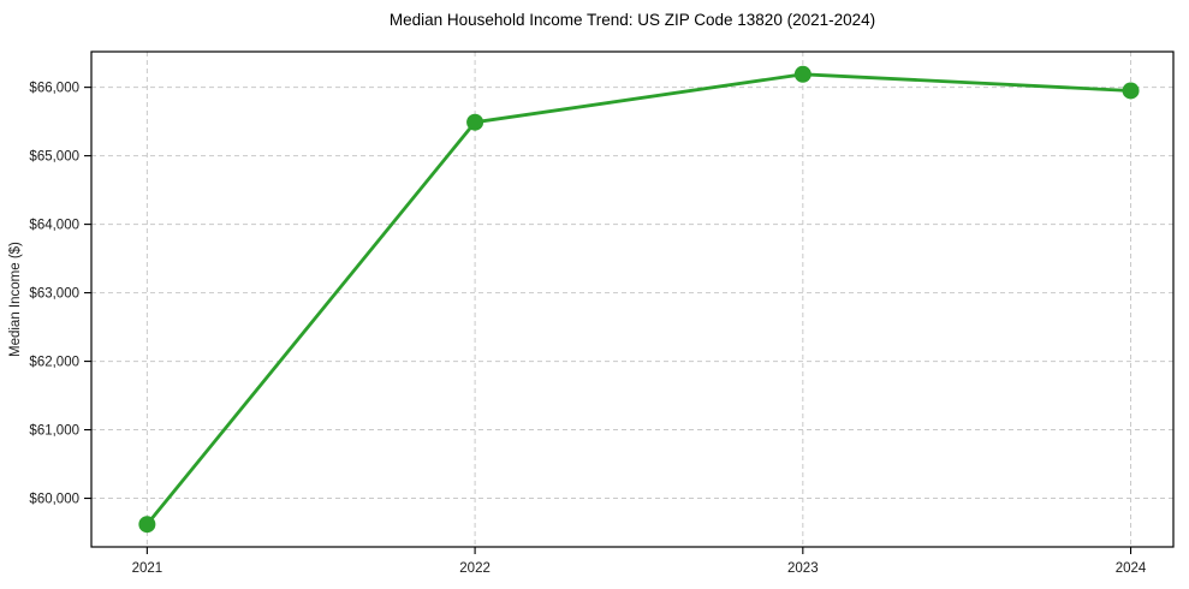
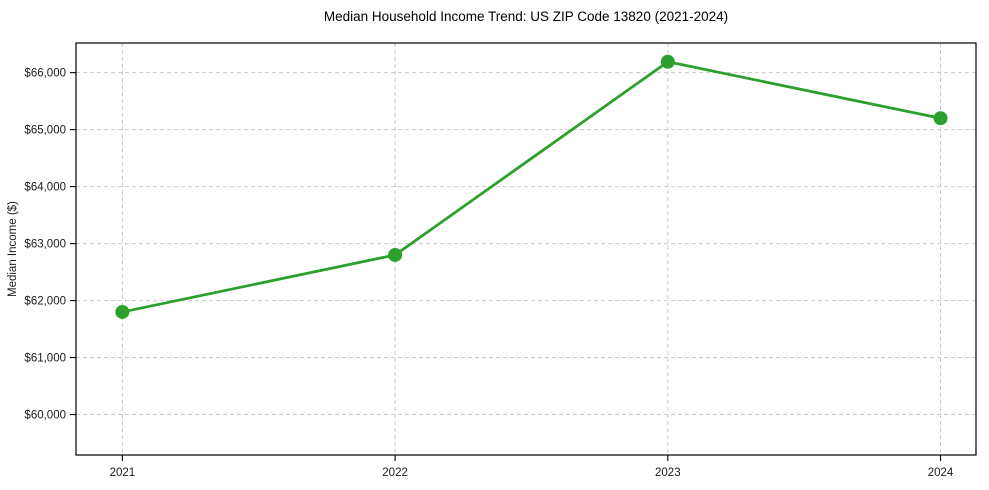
2021: $59600 -> $61800
2022: $65500 -> $62800
2024: $66000 -> $65200
